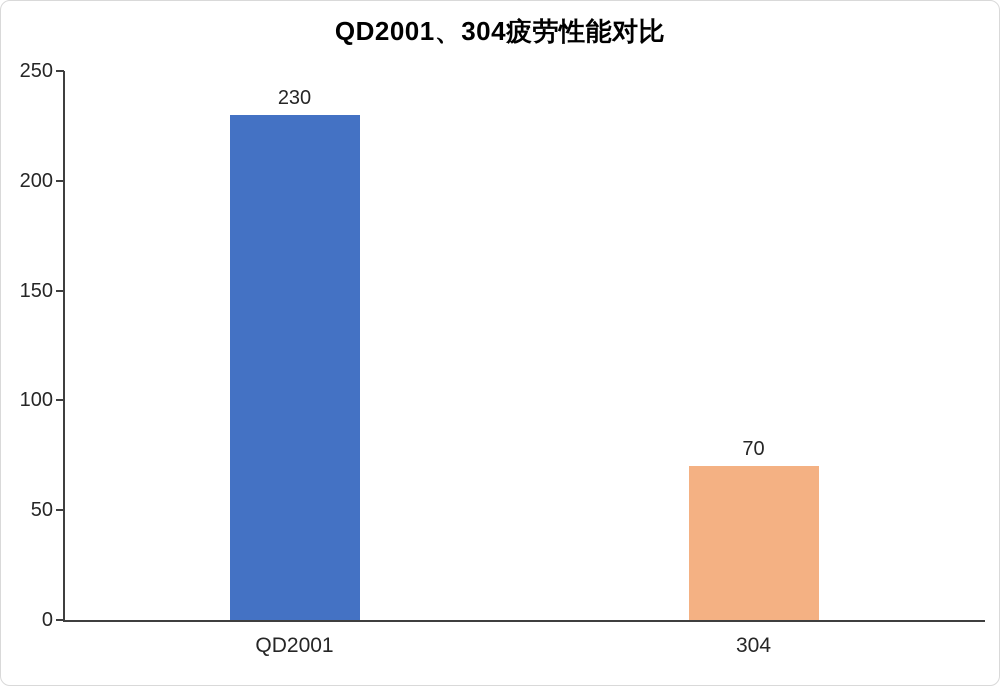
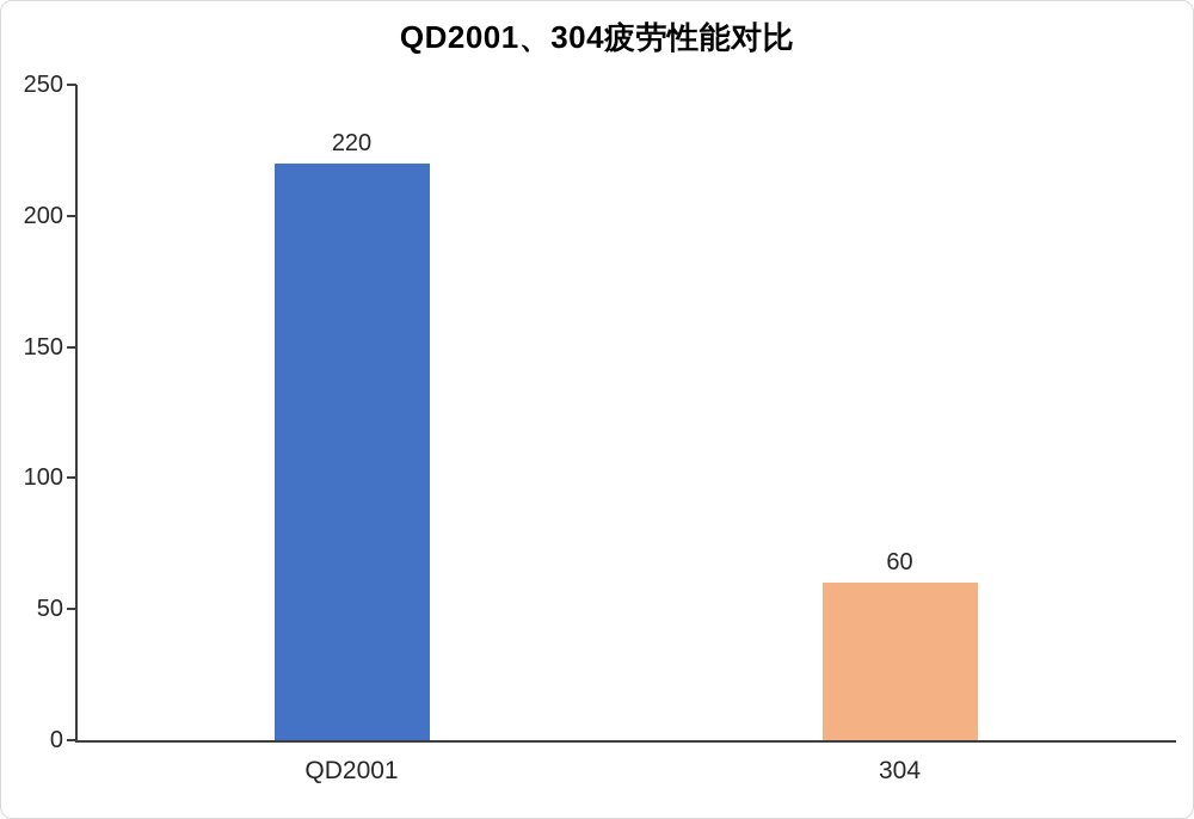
QD2001: 230 -> 220
304: 70 -> 60
